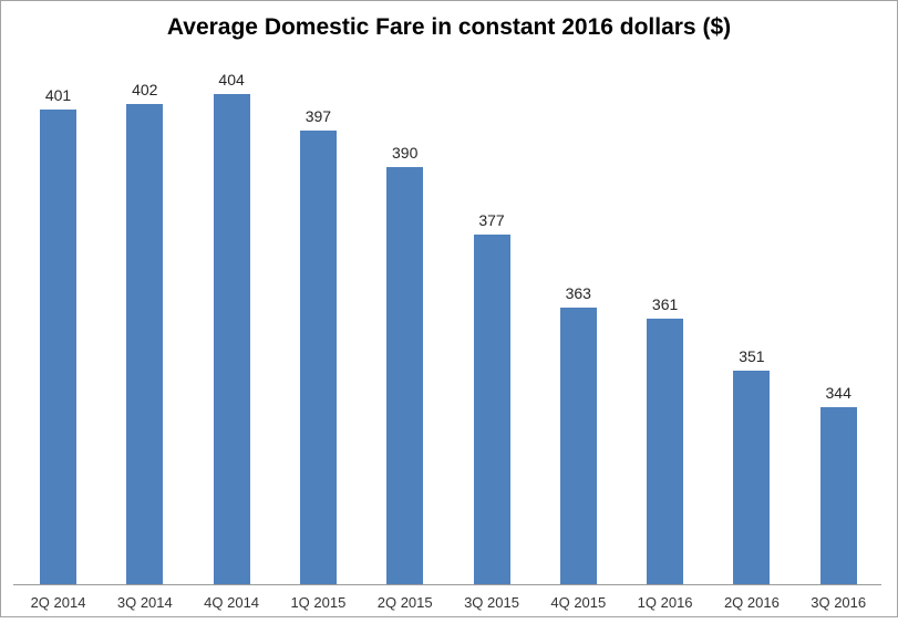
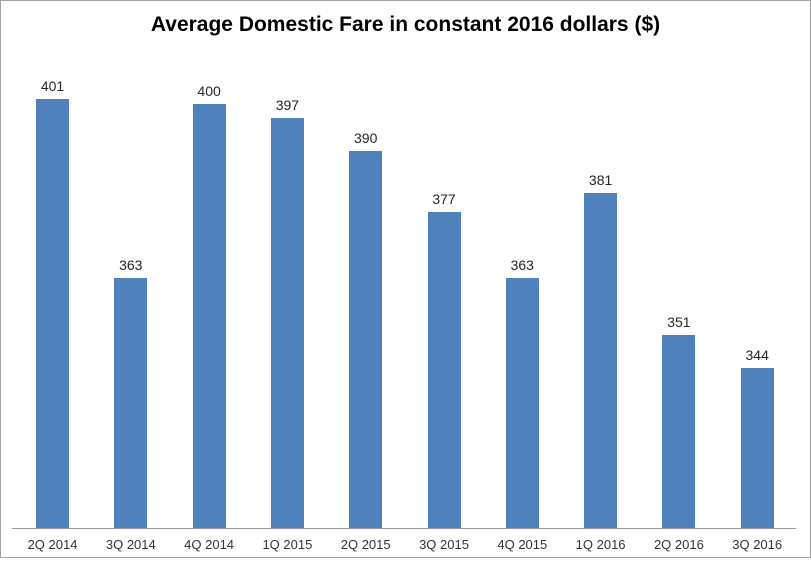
3Q 2014: 402 -> 363
4Q 2014: 404 -> 400
1Q 2016: 361 -> 381
